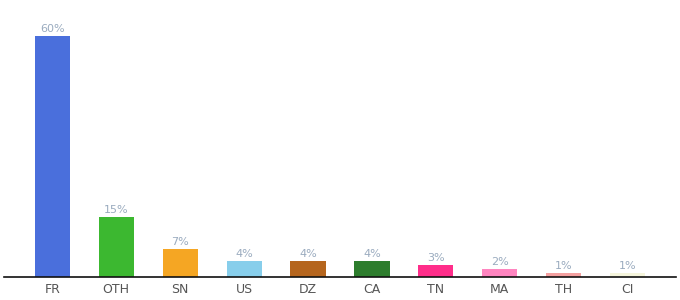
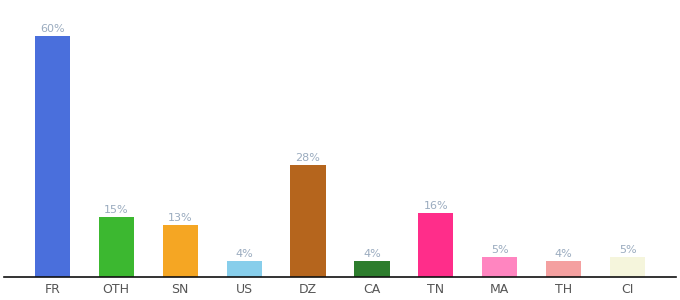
SN: 7% -> 13%
DZ: 4% -> 28%
TN: 3% -> 16%
MA: 2% -> 5%
TH: 1% -> 4%
CI: 1% -> 5%
